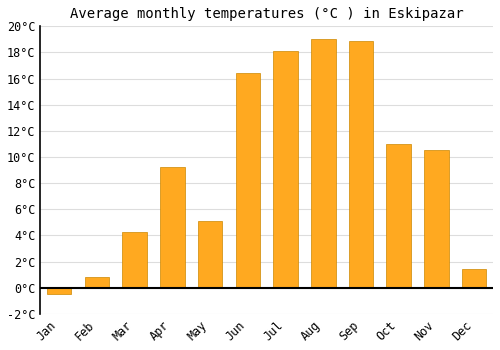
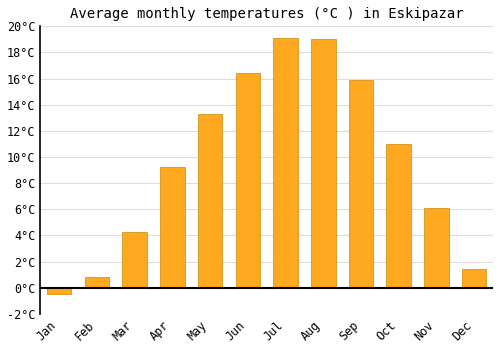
May: 5.1°C -> 13.3°C
Jul: 18.1°C -> 19.1°C
Sep: 18.9°C -> 15.9°C
Nov: 10.5°C -> 6.1°C
